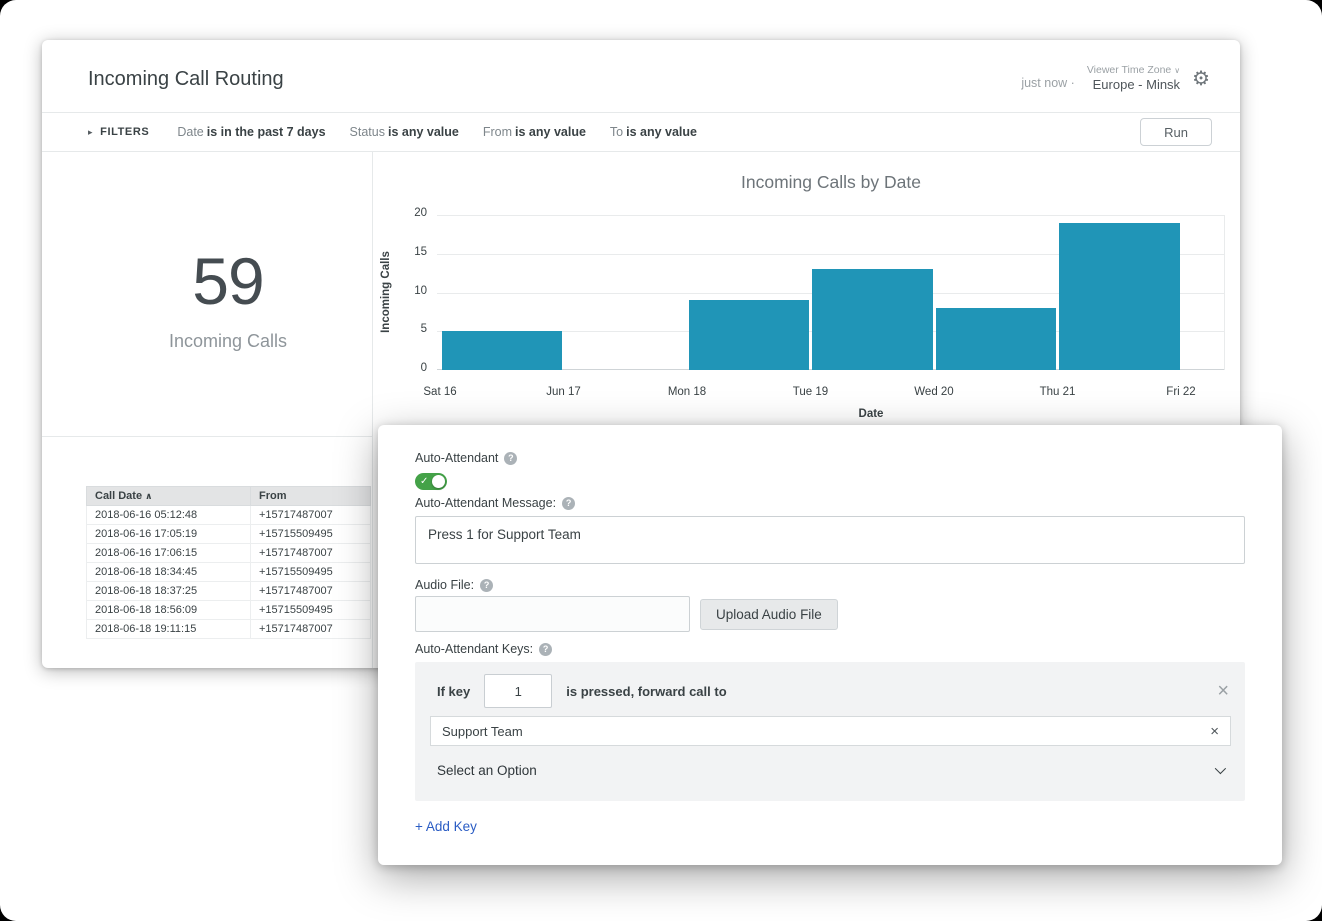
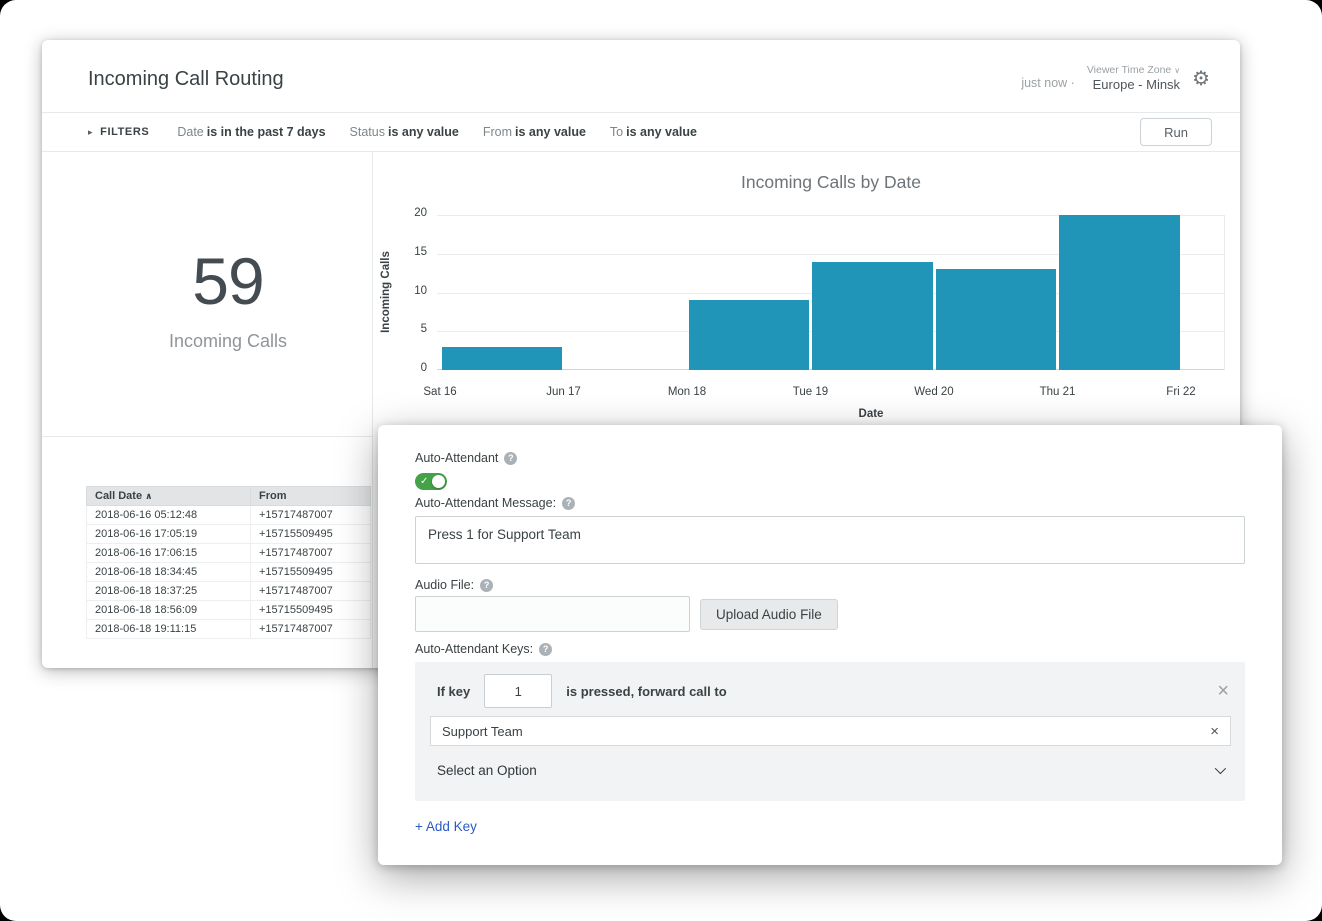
Sat 16: 5 -> 3
Tue 19: 13 -> 14
Wed 20: 8 -> 13
Thu 21: 19 -> 20
